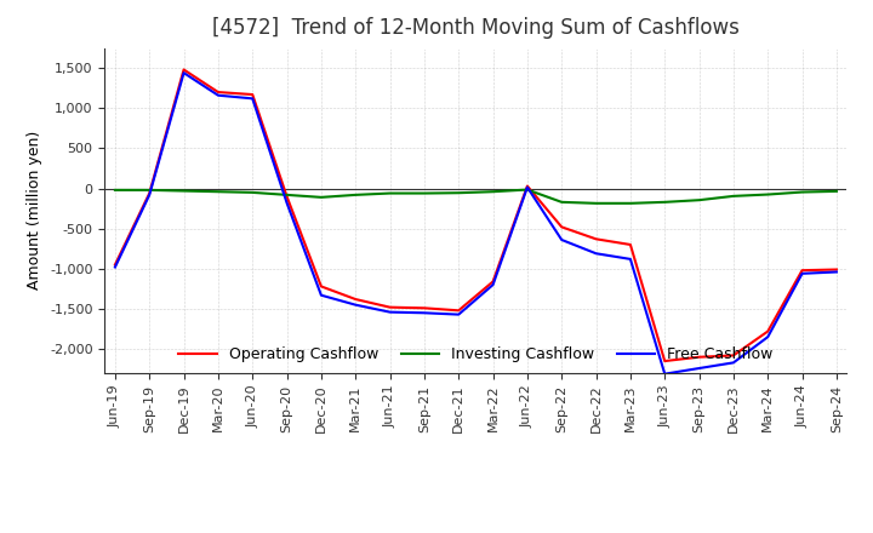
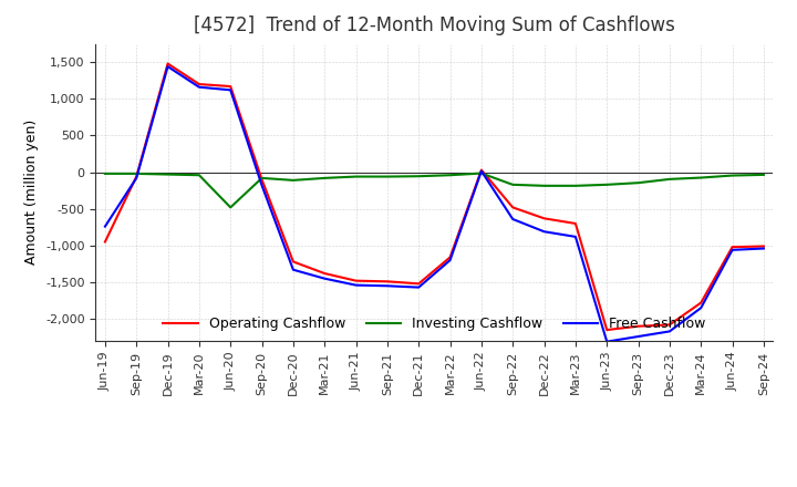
Free Cashflow/Jun-19: -980 -> -740
Investing Cashflow/Jun-20: -50 -> -480
